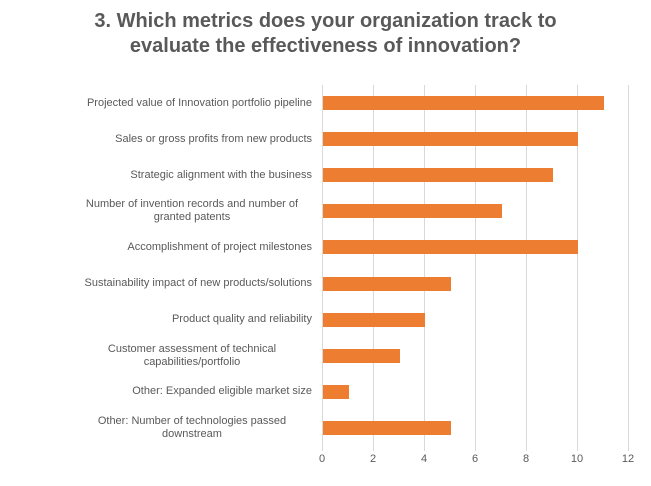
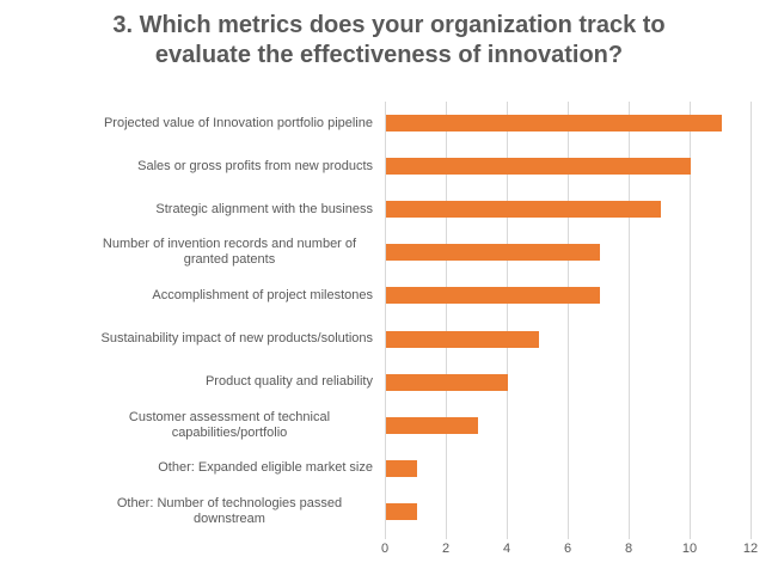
Accomplishment of project milestones: 10 -> 7
Other: Number of technologies passed downstream: 5 -> 1
